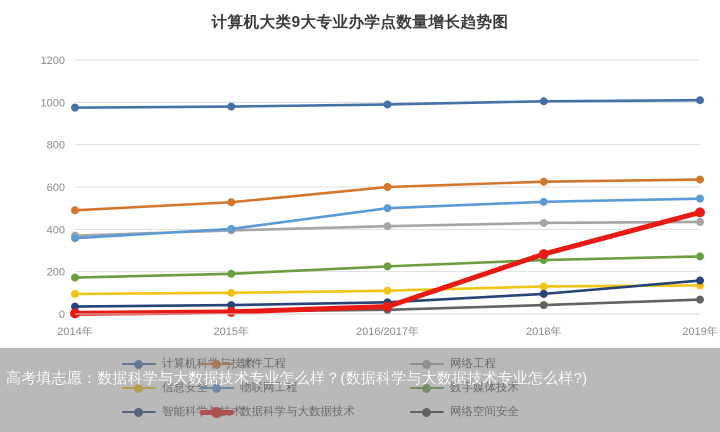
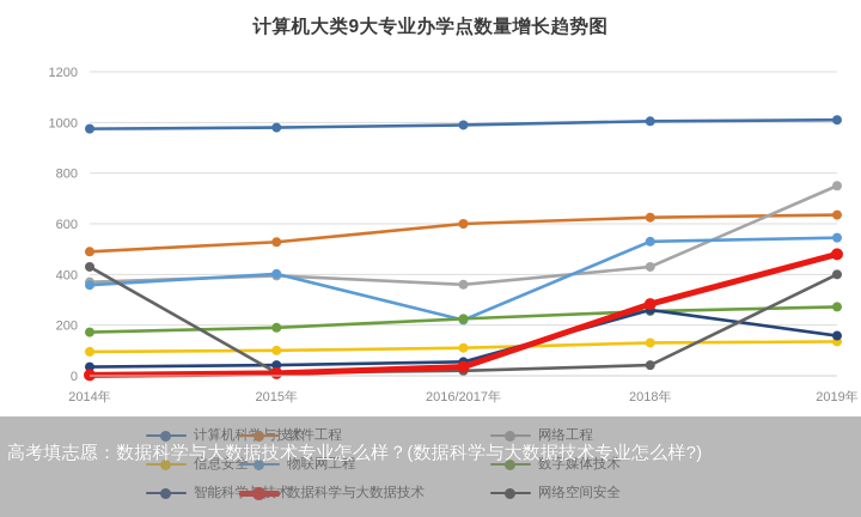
网络空间安全/2014年: 10 -> 430
网络工程/2016/2017年: 420 -> 360
物联网工程/2016/2017年: 500 -> 220
智能科学与技术/2018年: 100 -> 260
网络工程/2019年: 440 -> 750
网络空间安全/2019年: 70 -> 400
